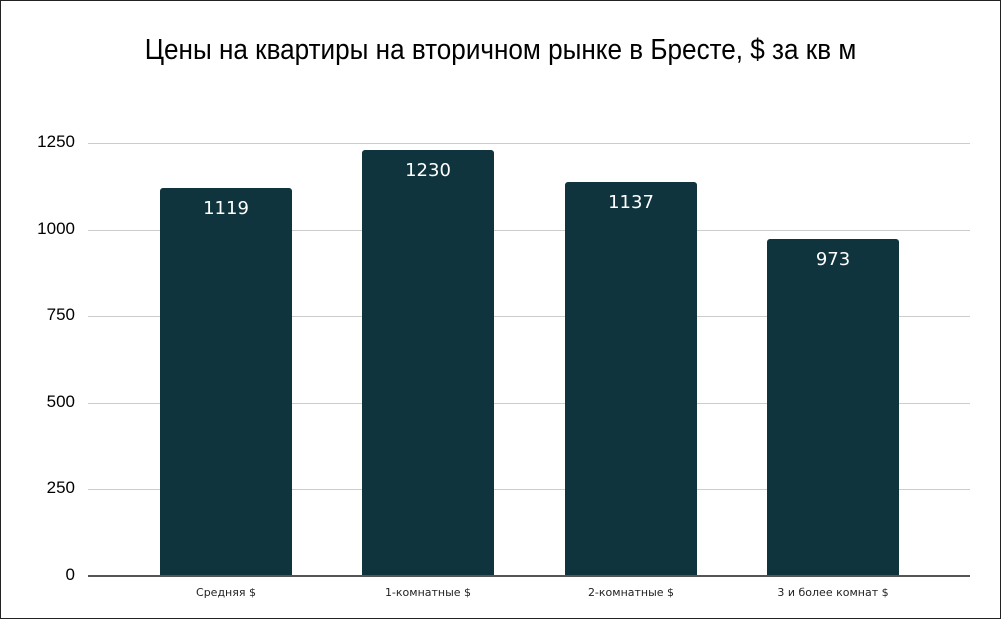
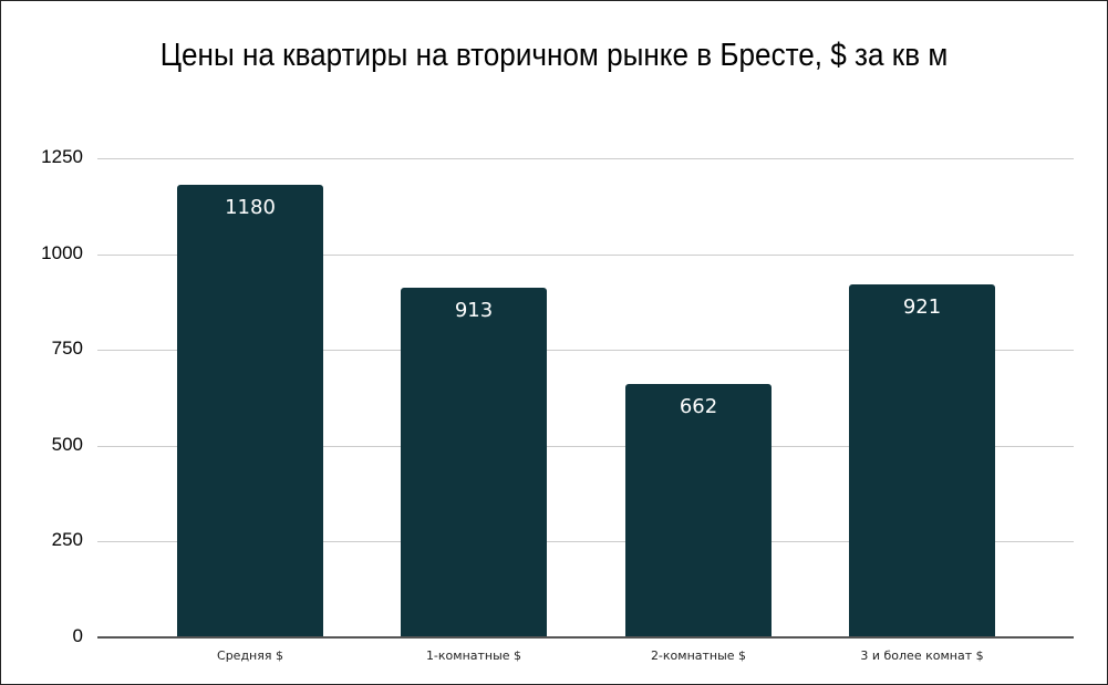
Средняя $: 1119 -> 1180
1-комнатные $: 1230 -> 913
2-комнатные $: 1137 -> 662
3 и более комнат $: 973 -> 921
